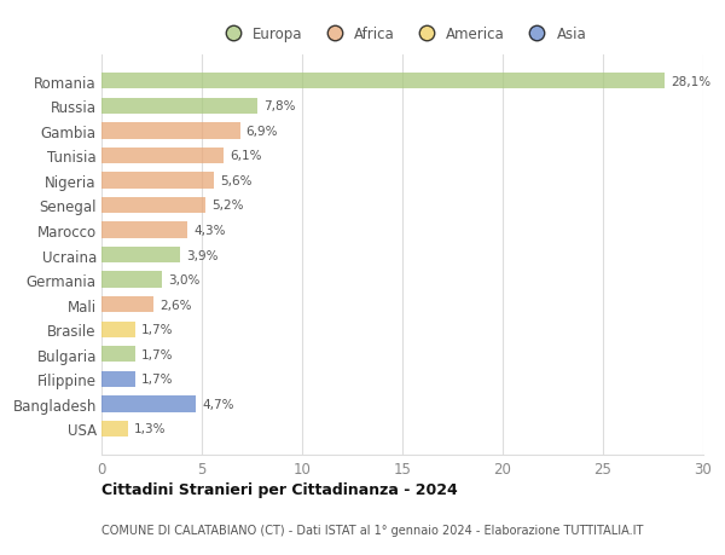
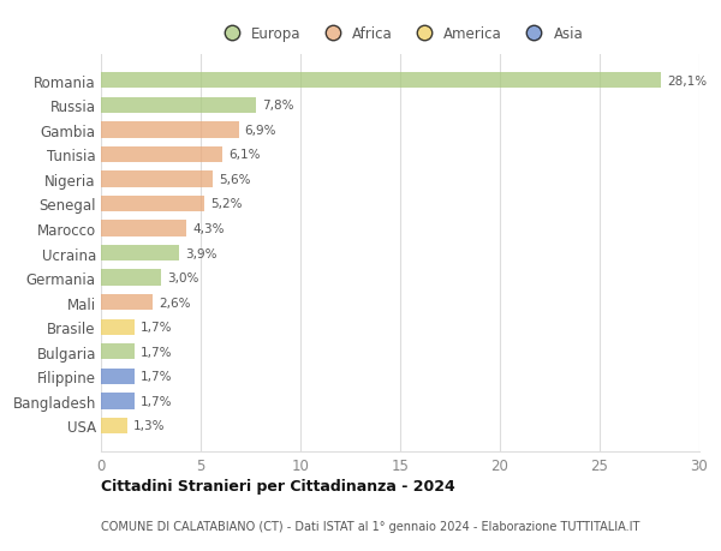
Bangladesh: 4,7% -> 1,7%
